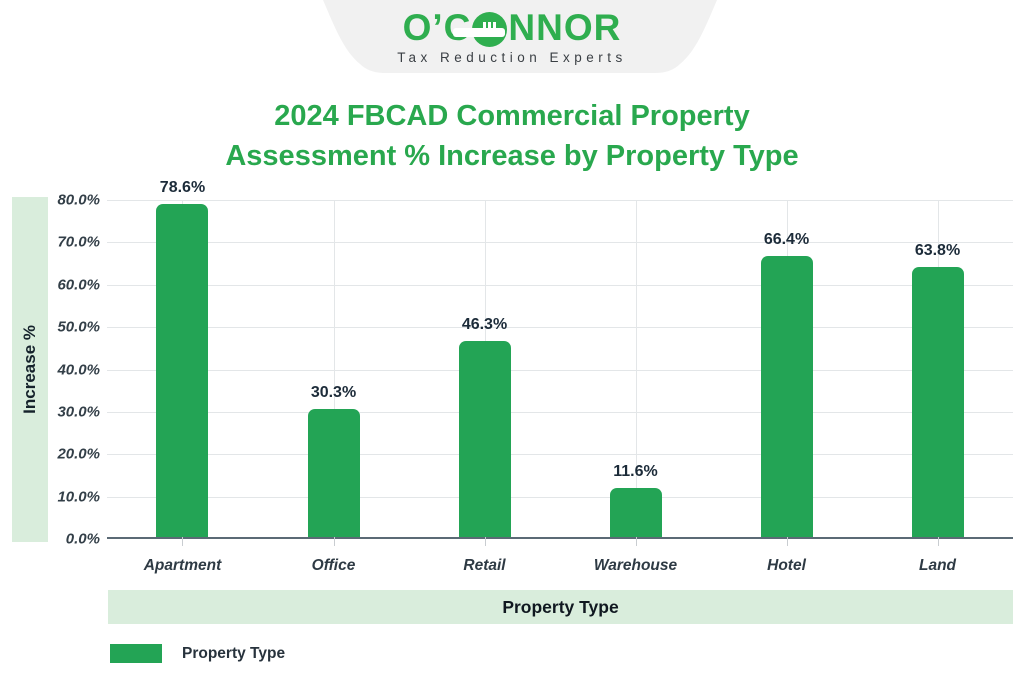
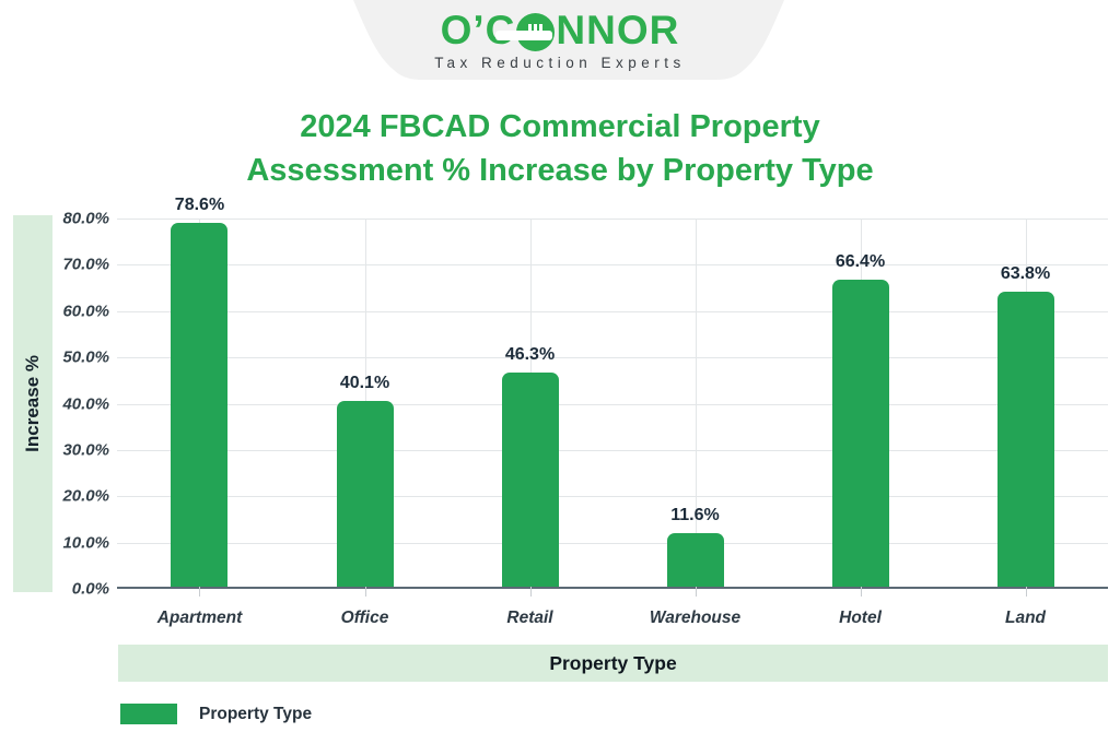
Office: 30.3% -> 40.1%
